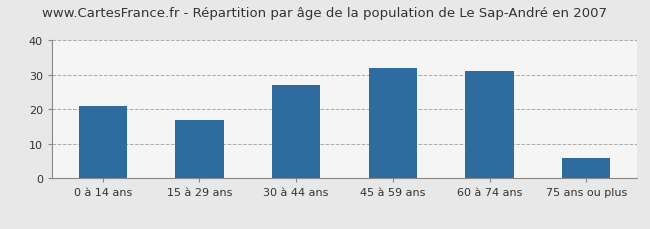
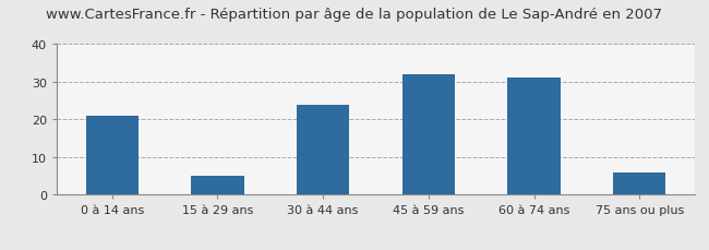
15 à 29 ans: 17 -> 5
30 à 44 ans: 27 -> 24
